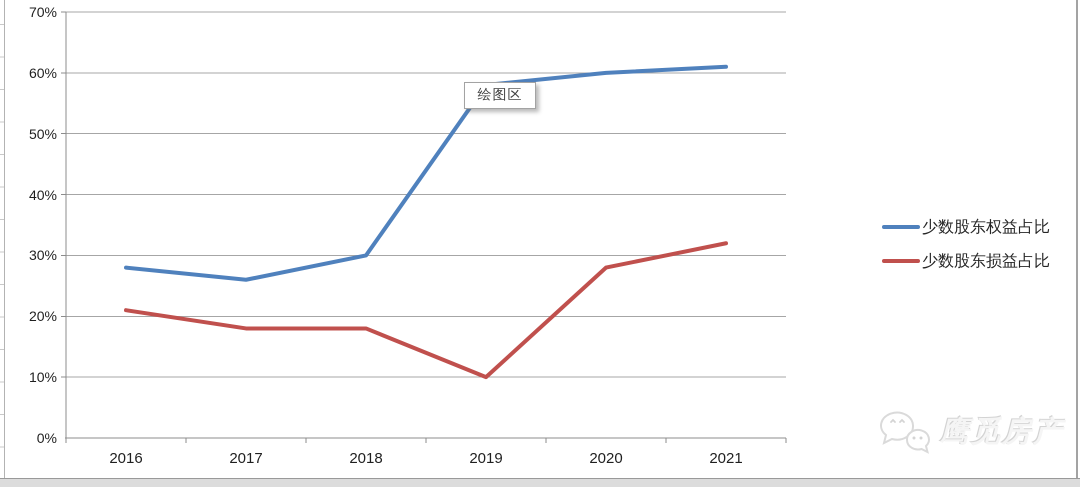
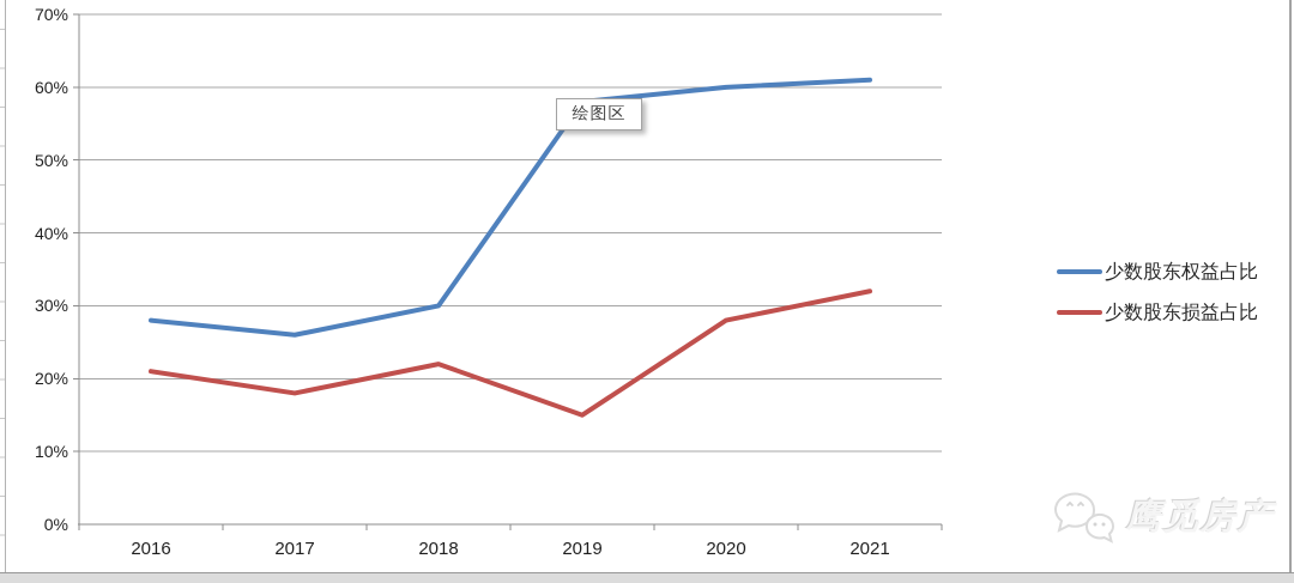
少数股东损益占比/2018: 18% -> 22%
少数股东损益占比/2019: 10% -> 15%
